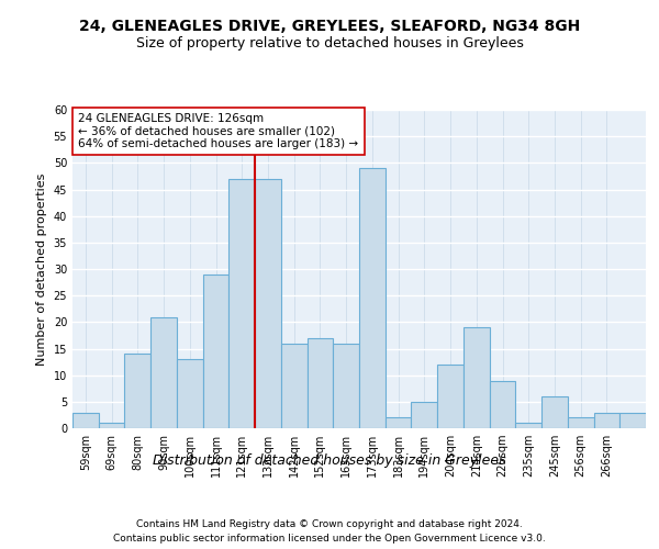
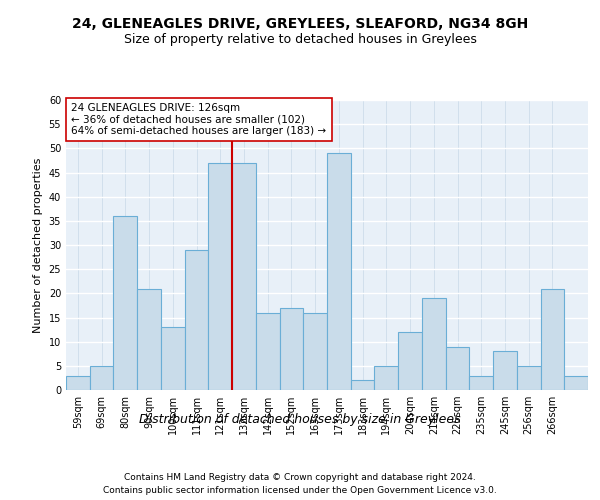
69sqm: 1 -> 5
80sqm: 14 -> 36
235sqm: 1 -> 3
245sqm: 6 -> 8
256sqm: 2 -> 5
266sqm: 3 -> 21
